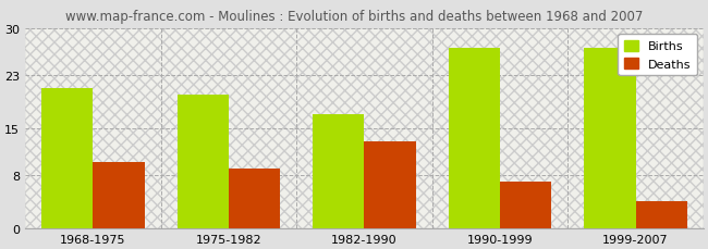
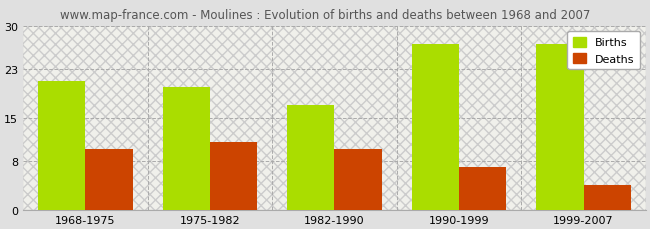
Deaths/1975-1982: 9 -> 11
Deaths/1982-1990: 13 -> 10
